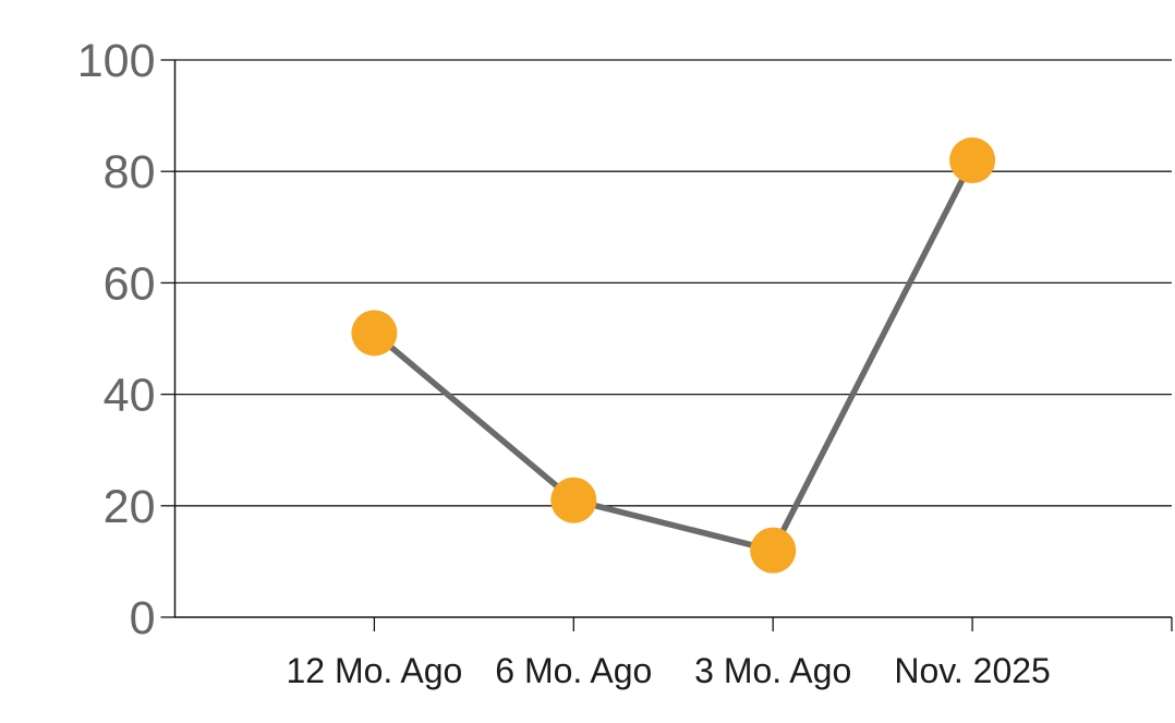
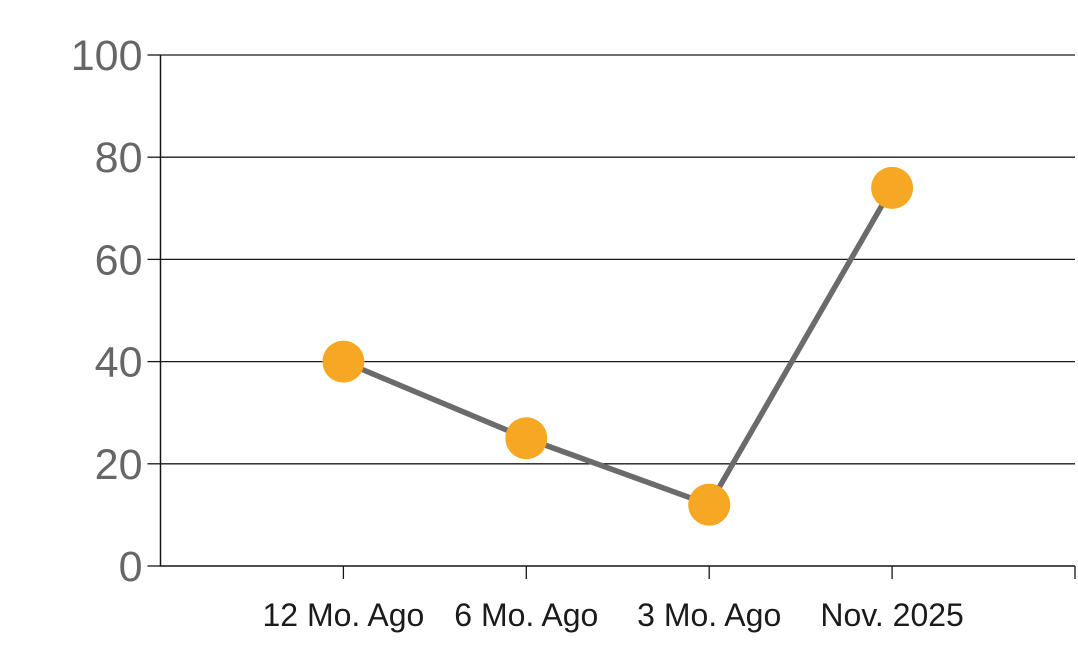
12 Mo. Ago: 51 -> 40
6 Mo. Ago: 21 -> 25
Nov. 2025: 82 -> 74
